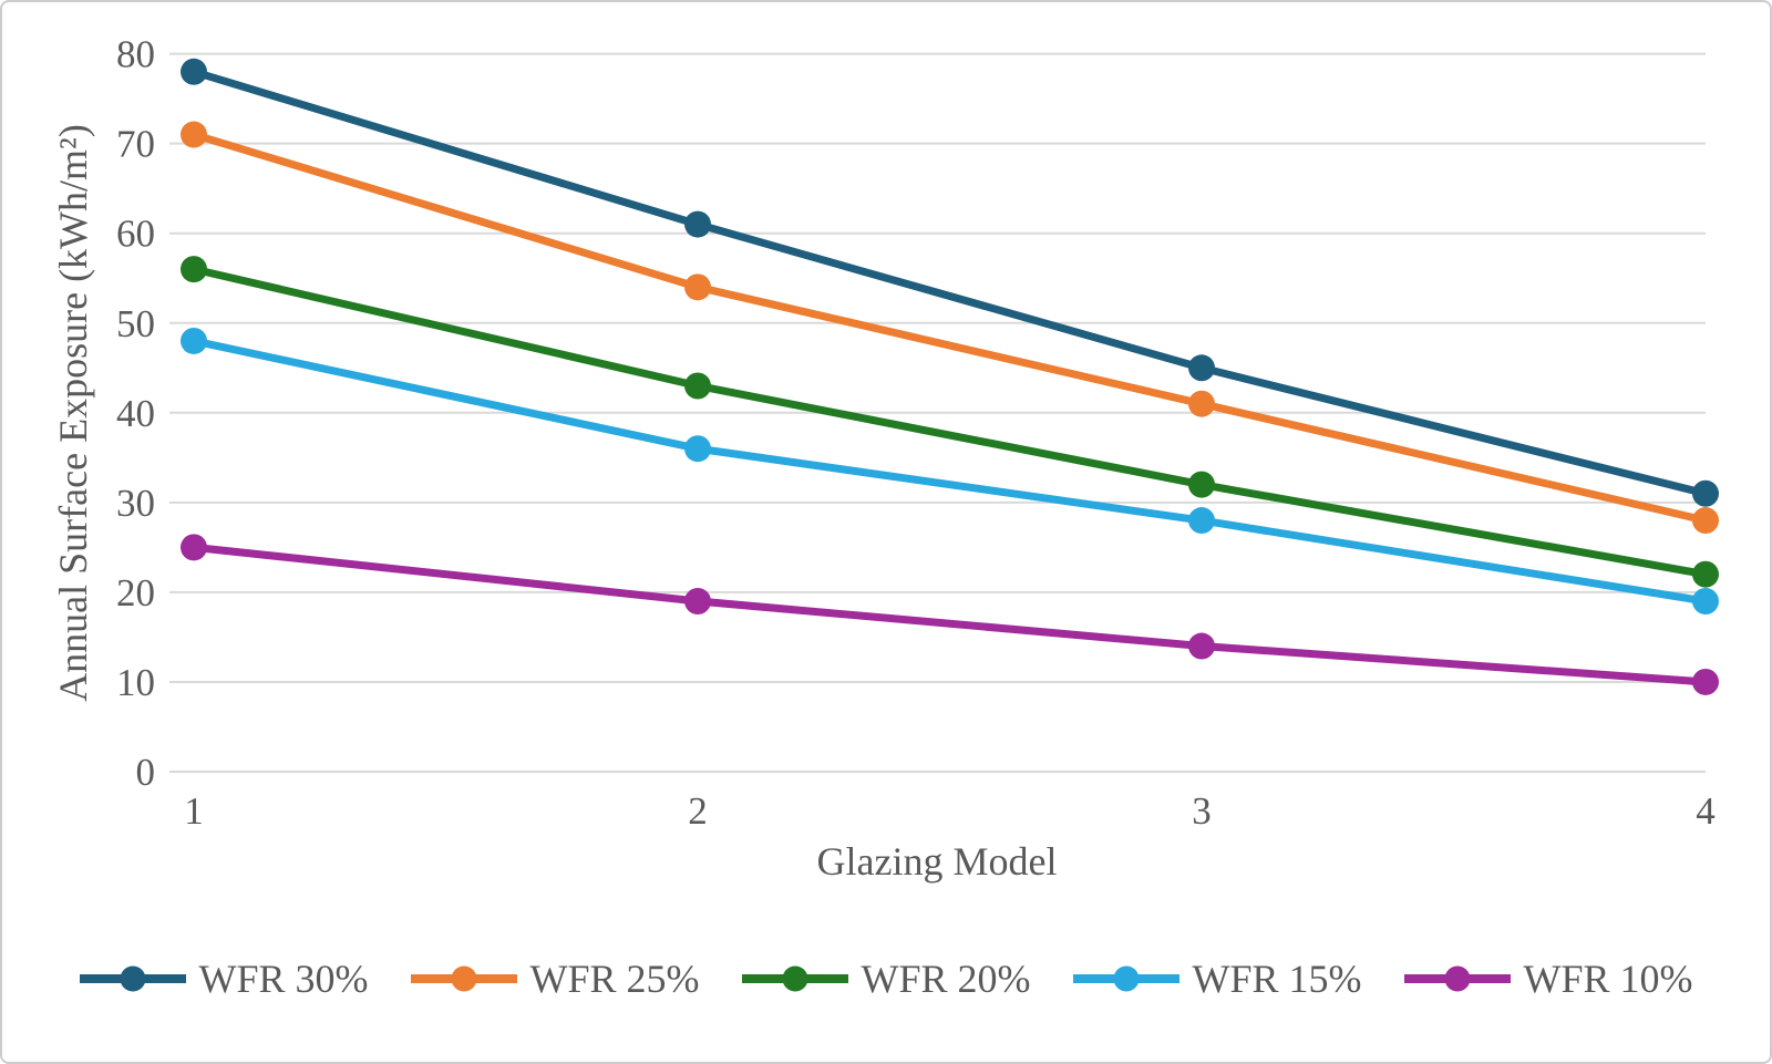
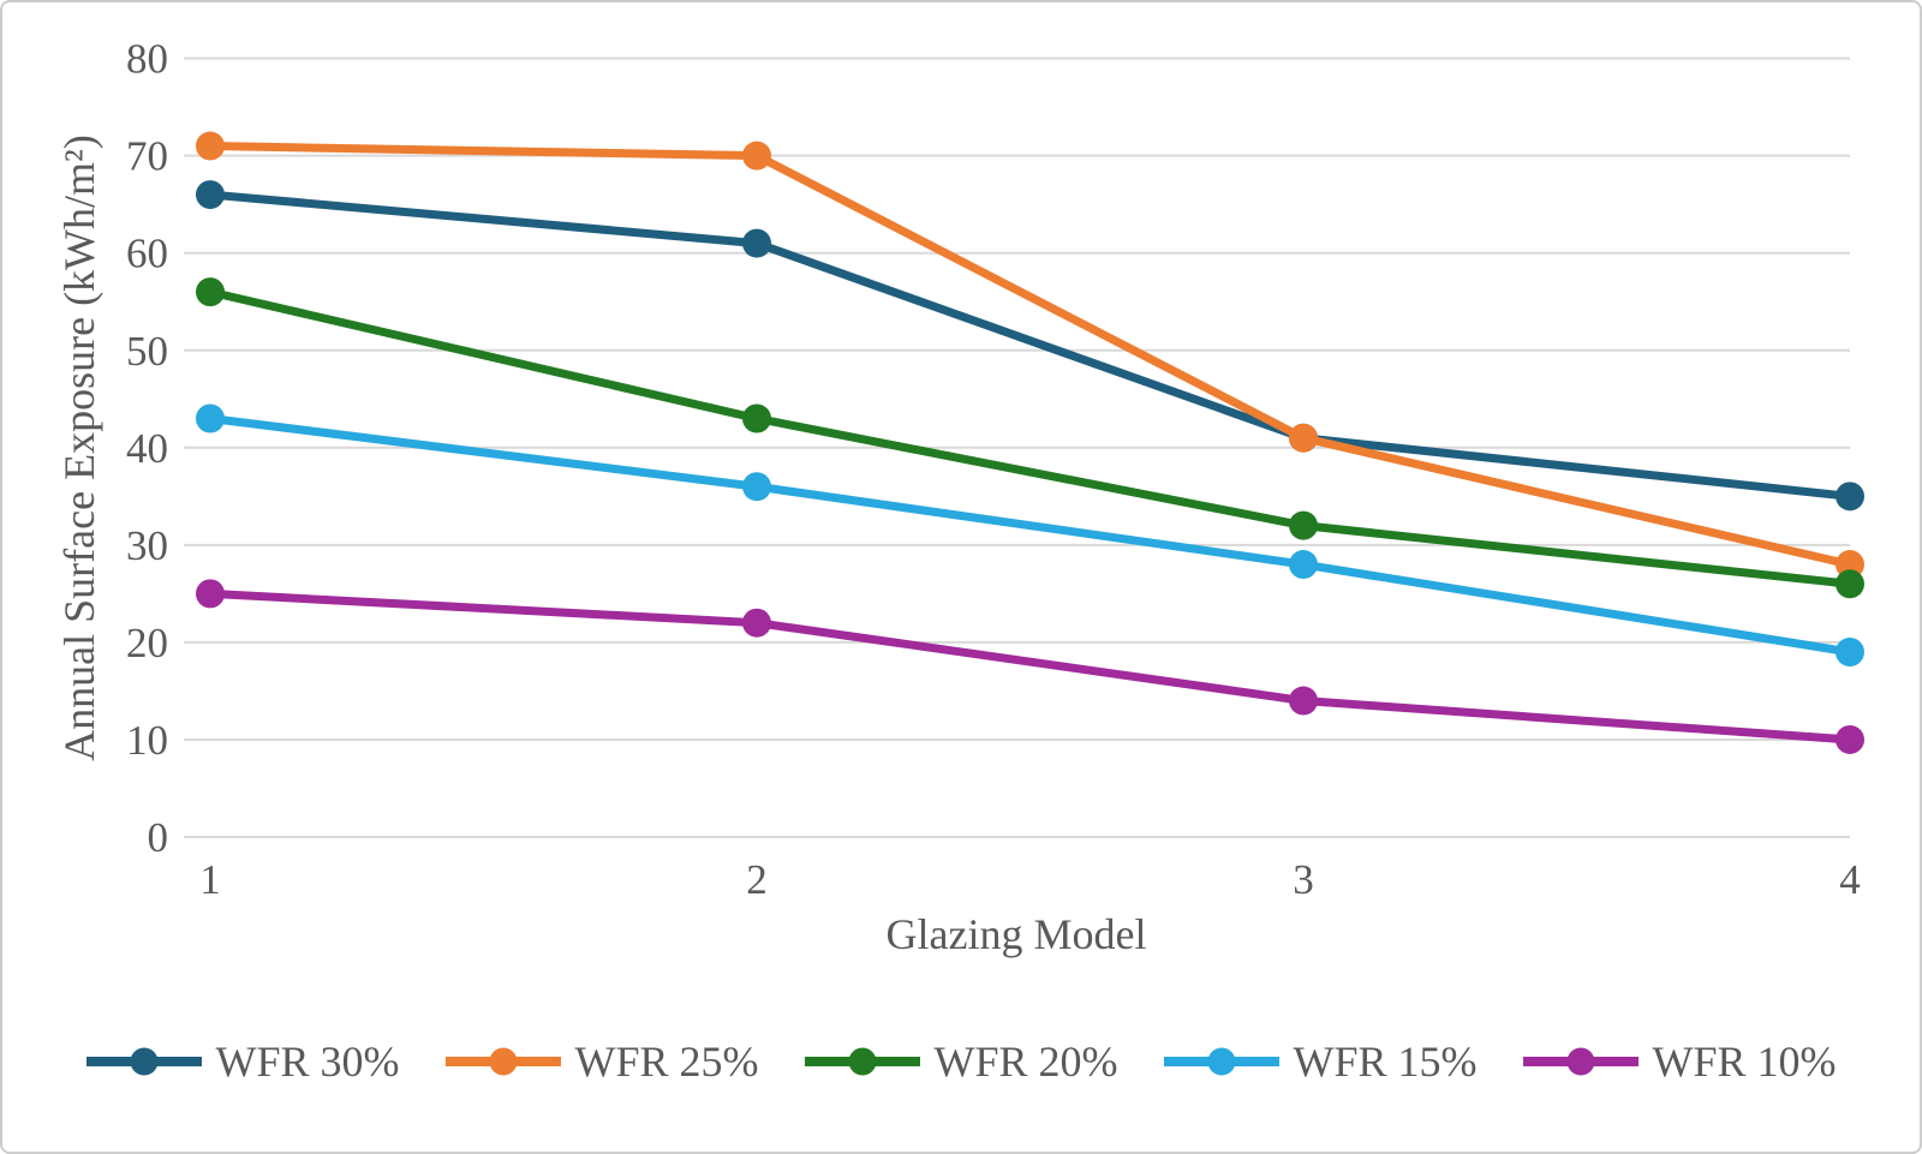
WFR 30%/1: 78 -> 66
WFR 15%/1: 48 -> 43
WFR 25%/2: 54 -> 70
WFR 10%/2: 19 -> 22
WFR 30%/3: 45 -> 41
WFR 30%/4: 31 -> 35
WFR 20%/4: 22 -> 26
